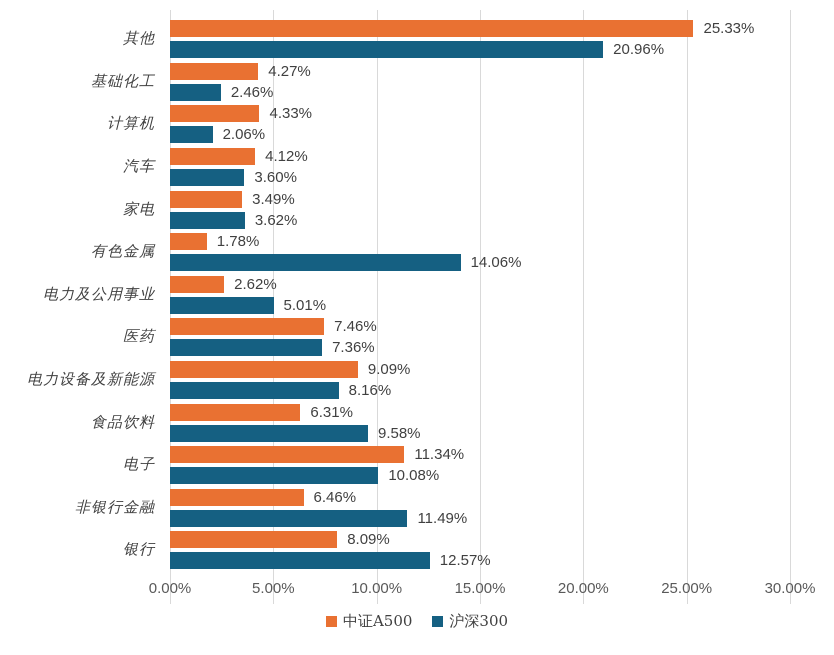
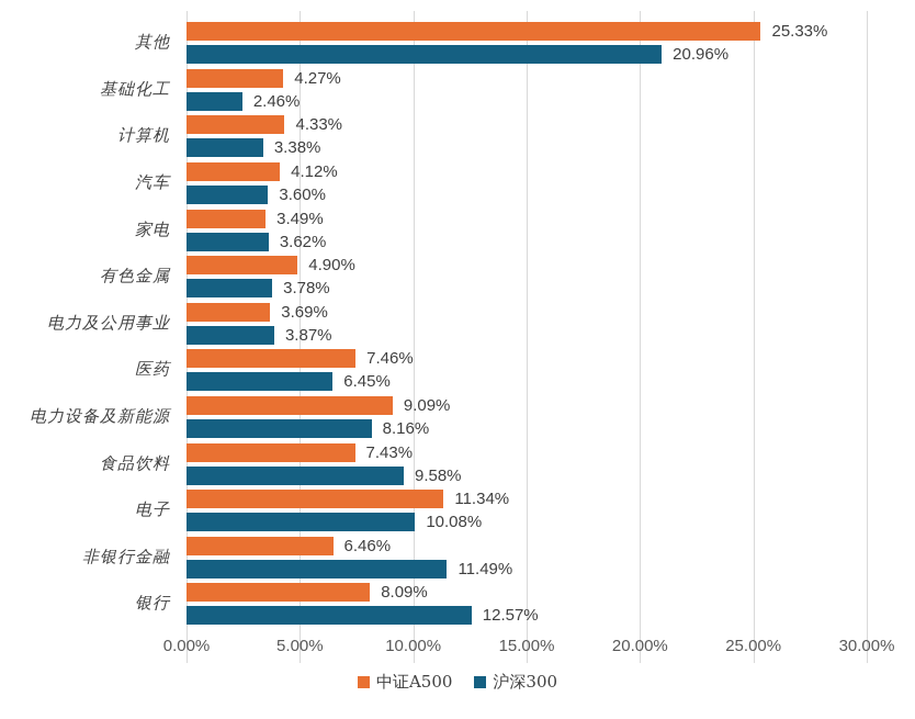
沪深300/计算机: 2.06% -> 3.38%
中证A500/有色金属: 1.78% -> 4.90%
沪深300/有色金属: 14.06% -> 3.78%
中证A500/电力及公用事业: 2.62% -> 3.69%
沪深300/电力及公用事业: 5.01% -> 3.87%
沪深300/医药: 7.36% -> 6.45%
中证A500/食品饮料: 6.31% -> 7.43%
